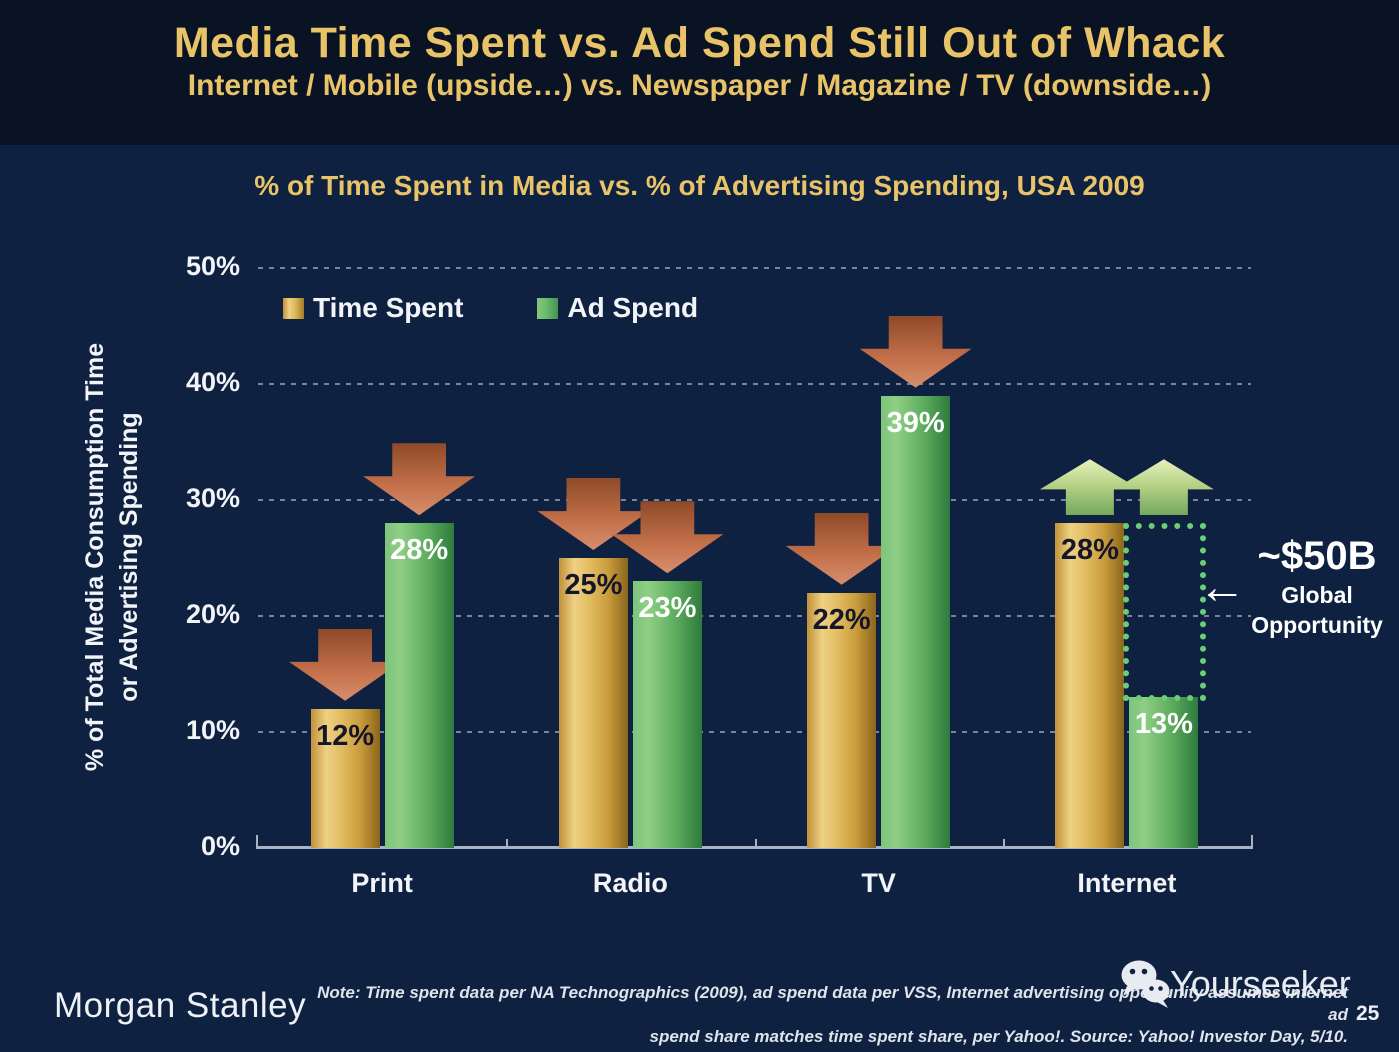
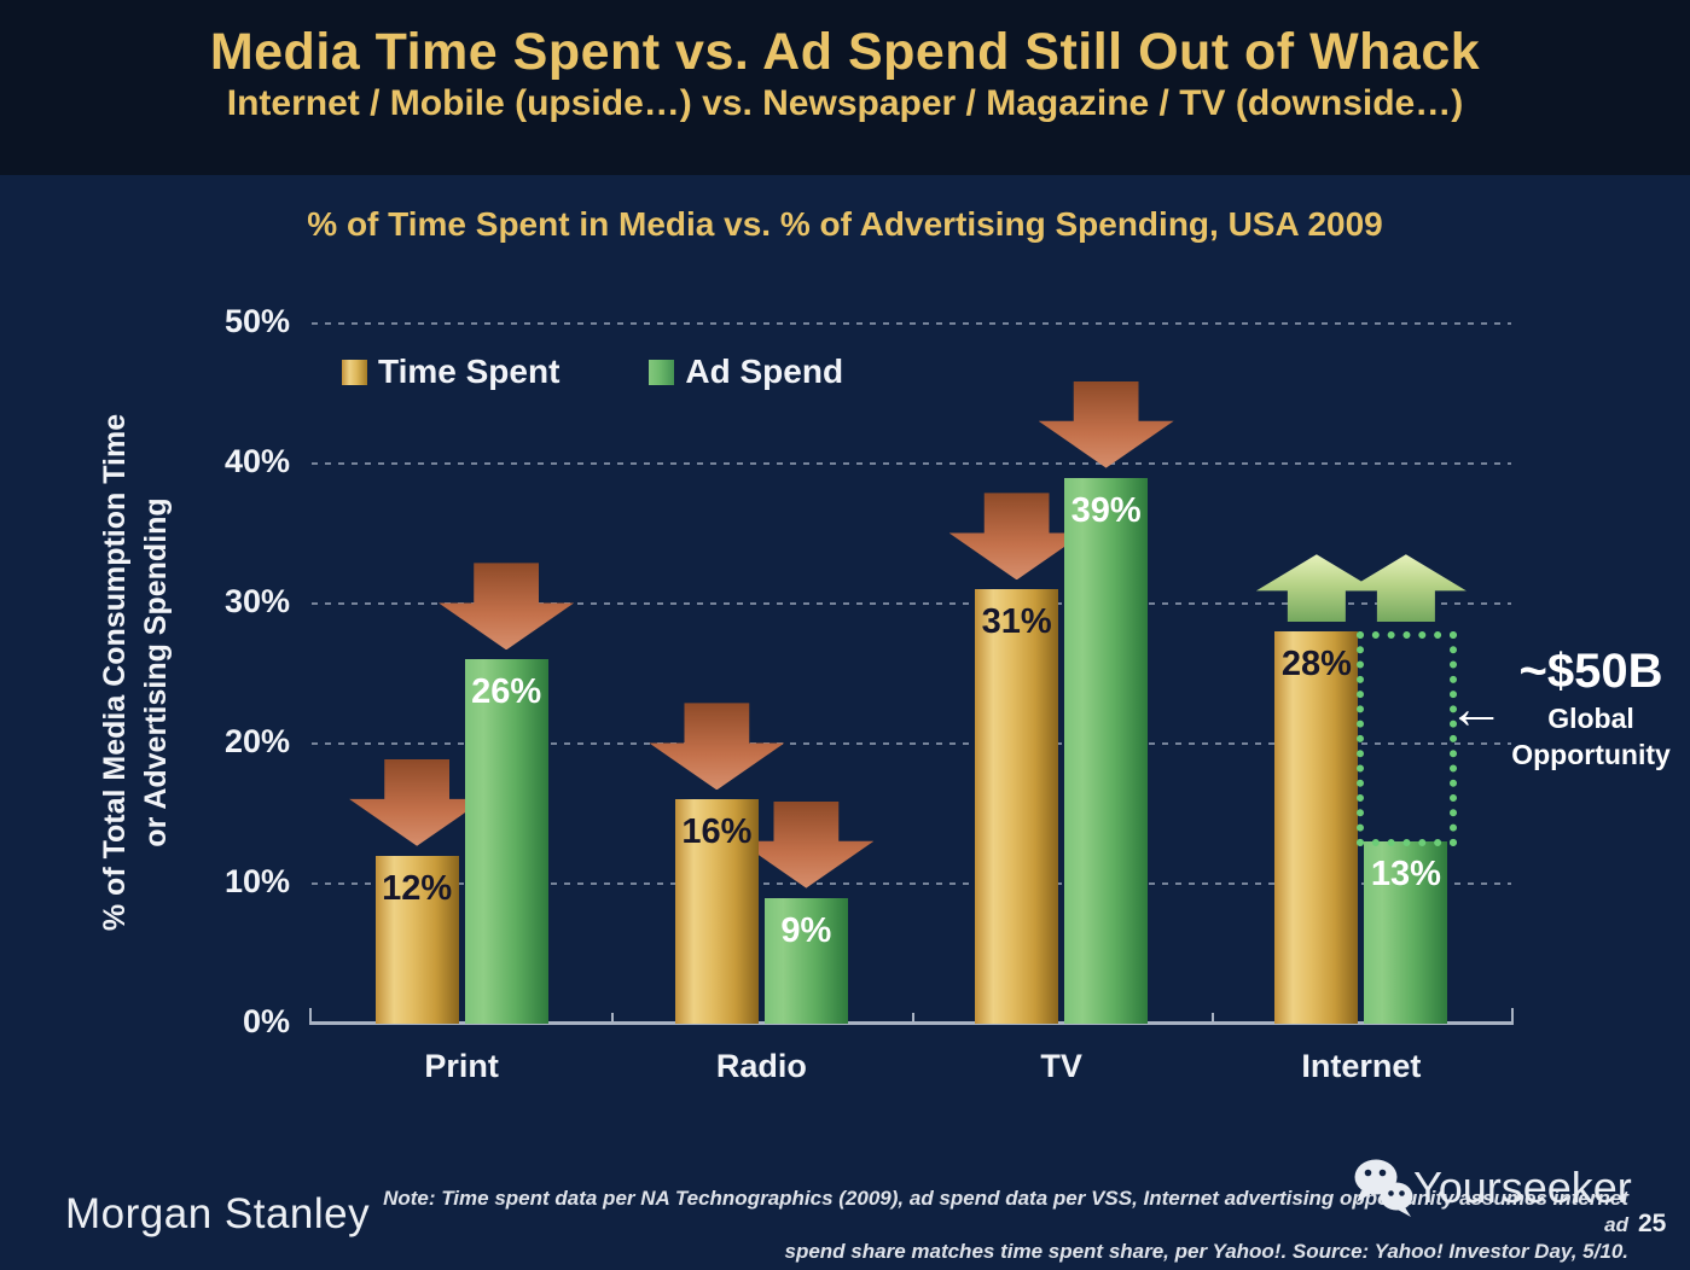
Ad Spend/Print: 28% -> 26%
Time Spent/Radio: 25% -> 16%
Ad Spend/Radio: 23% -> 9%
Time Spent/TV: 22% -> 31%
